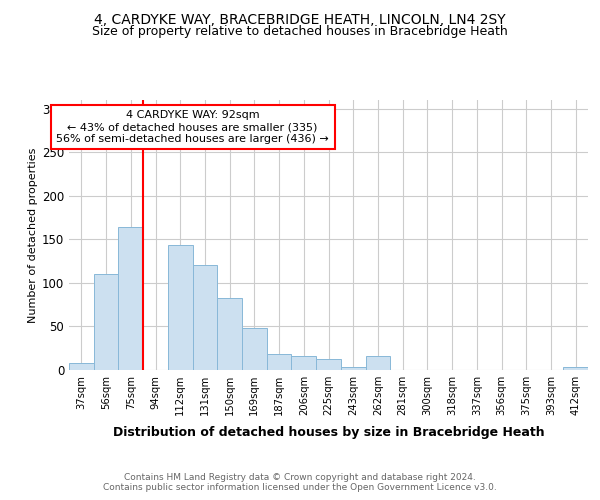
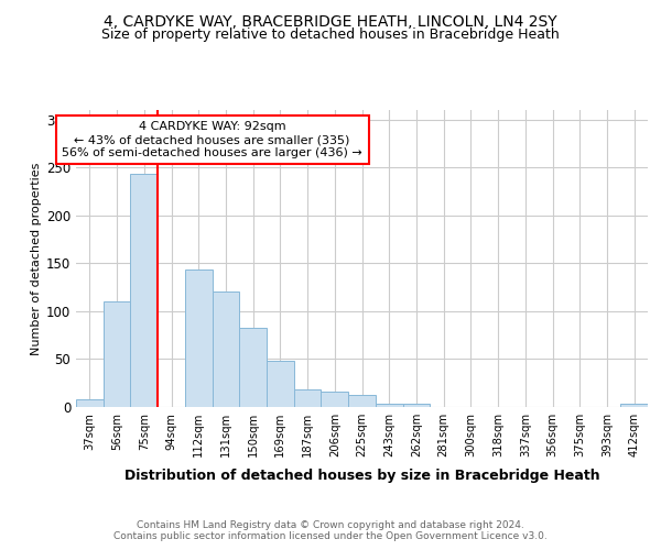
75sqm: 164 -> 243
262sqm: 16 -> 3
